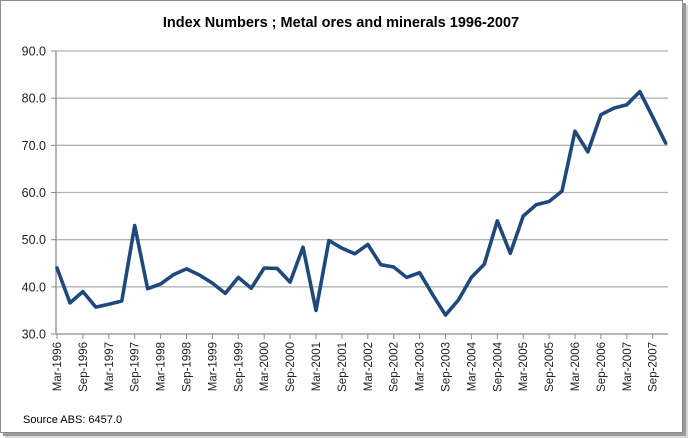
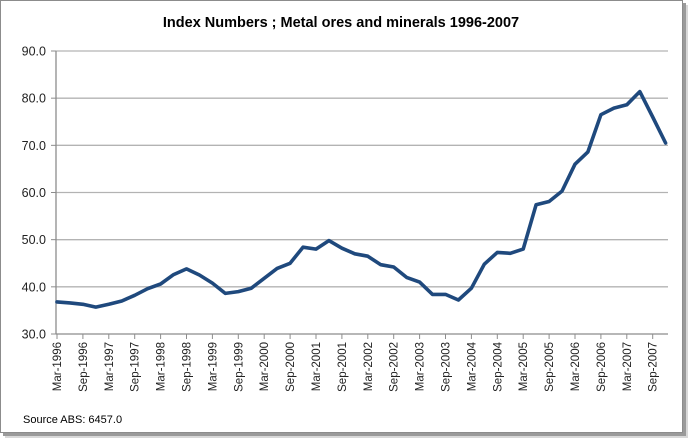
Mar-1996: 44 -> 37
Sep-1996: 39 -> 36
Sep-1997: 53 -> 38
Sep-1999: 42 -> 39
Mar-2000: 44 -> 42
Sep-2000: 41 -> 45
Mar-2001: 35 -> 48
Mar-2002: 49 -> 46
Mar-2003: 43 -> 41
Sep-2003: 34 -> 38
Mar-2004: 42 -> 40
Sep-2004: 54 -> 47
Mar-2005: 55 -> 48
Mar-2006: 73 -> 66
